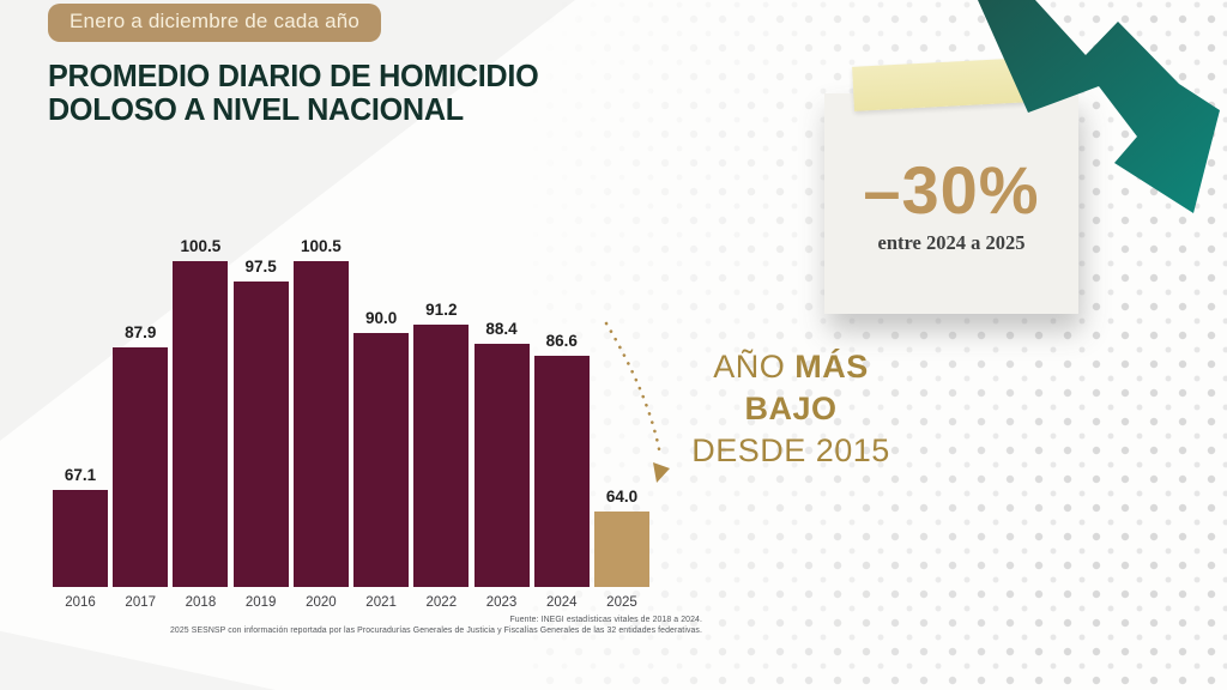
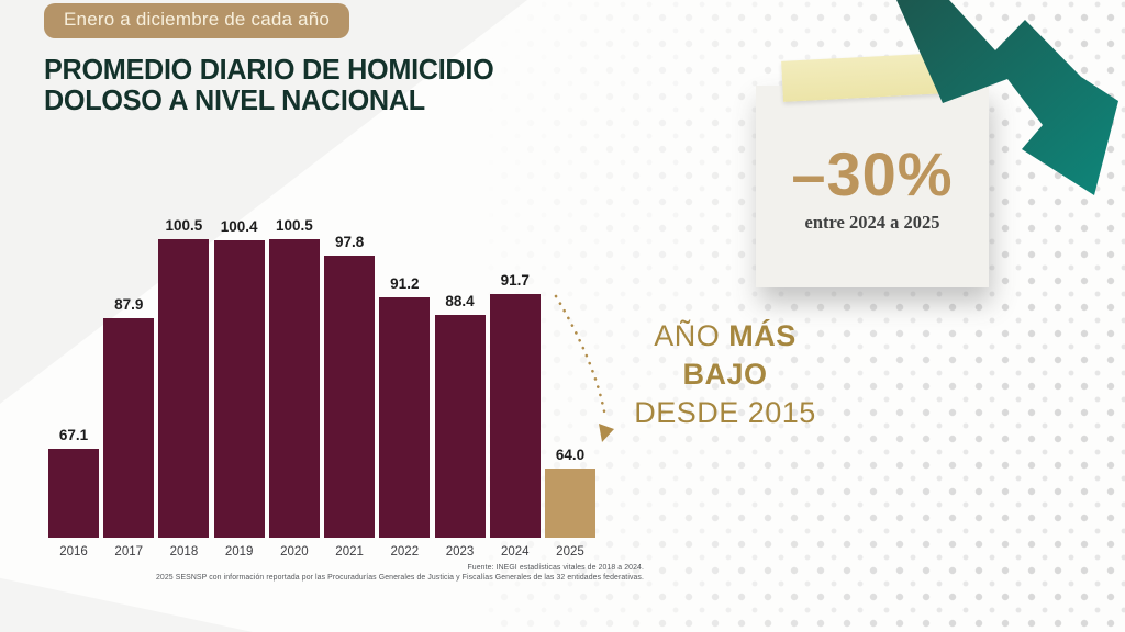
2019: 97.5 -> 100.4
2021: 90.0 -> 97.8
2024: 86.6 -> 91.7
